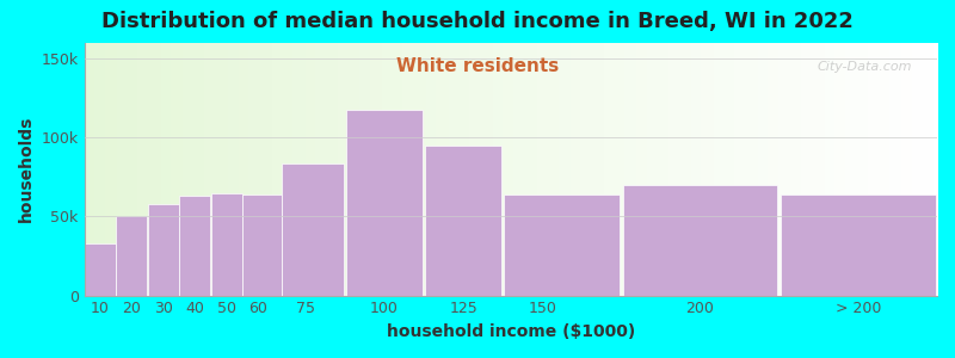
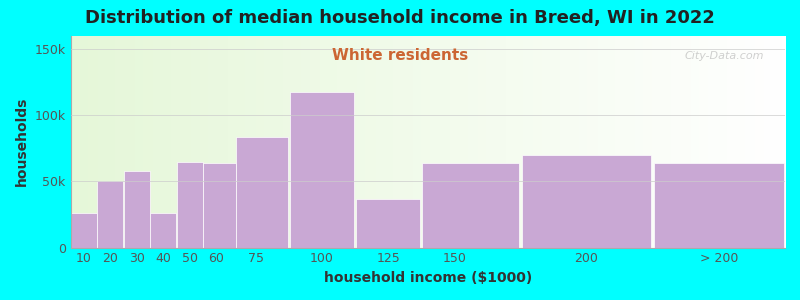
10: 33k -> 26k
40: 63k -> 26k
125: 95k -> 37k
